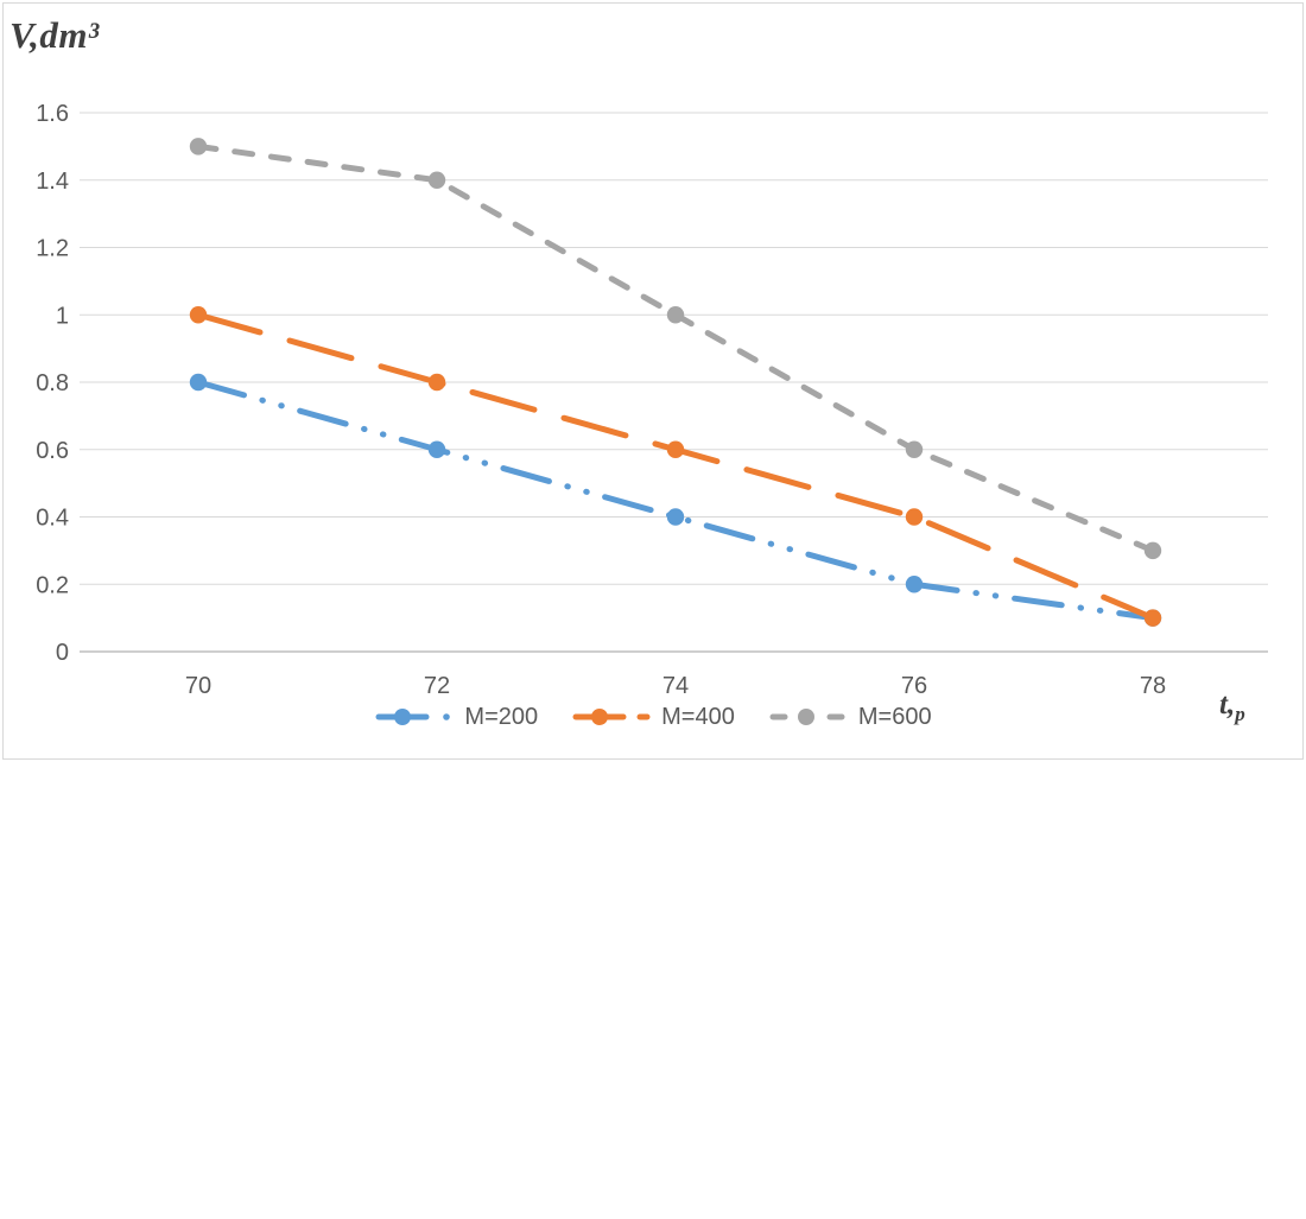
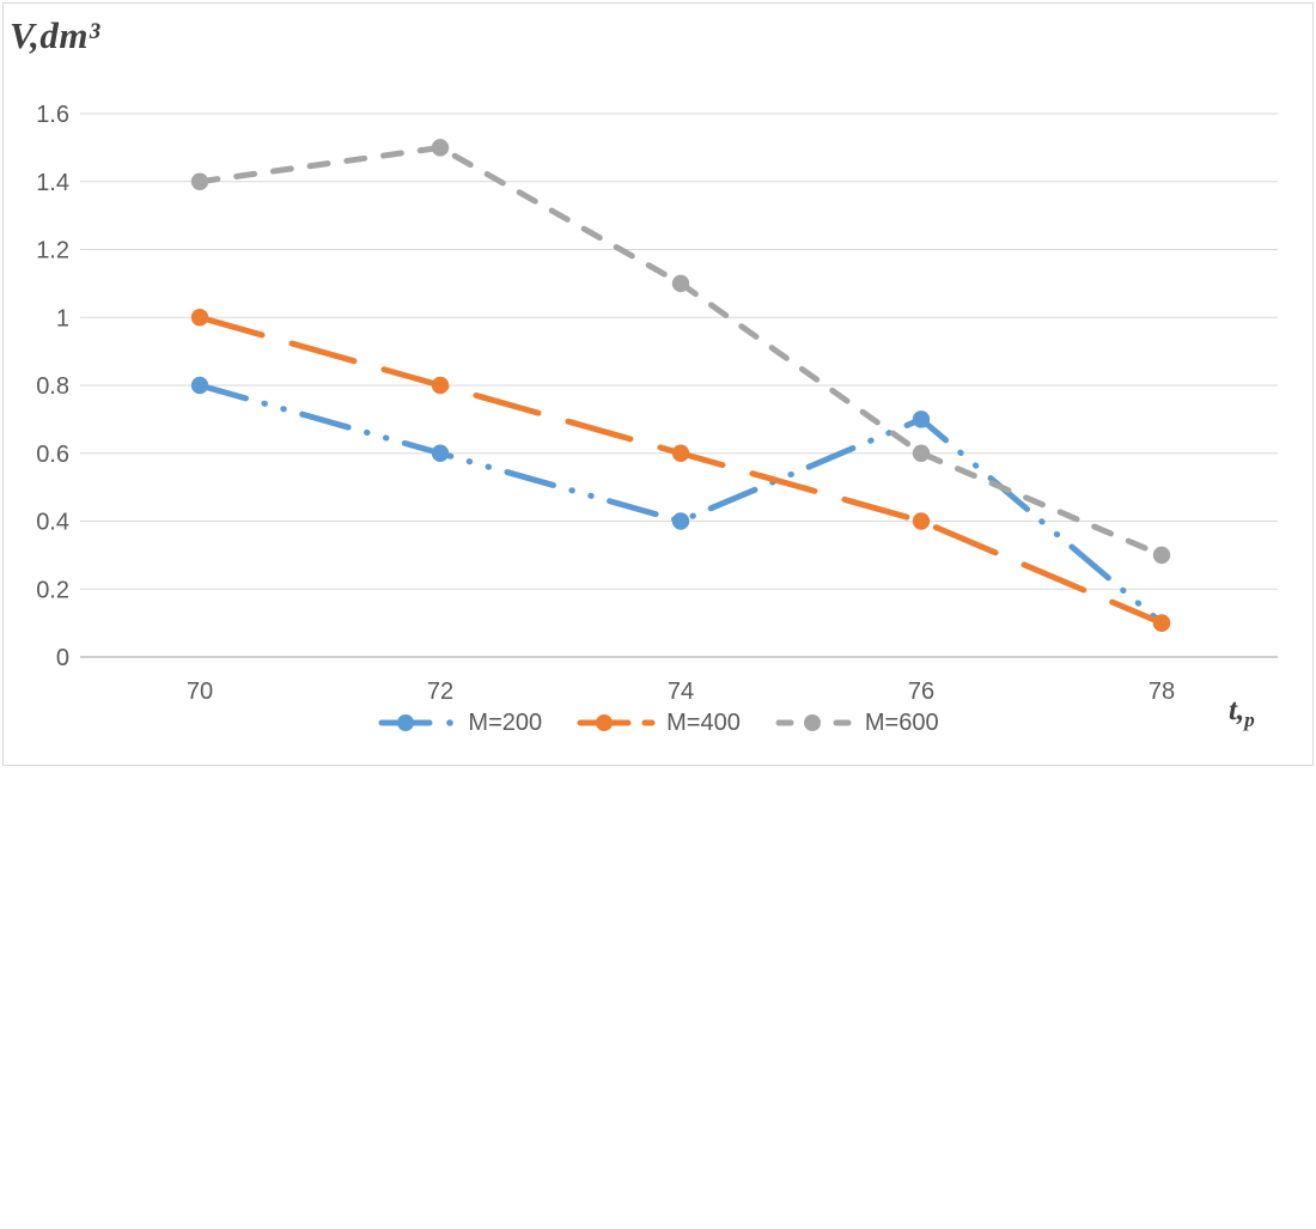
M=600/70: 1.5 -> 1.4
M=600/72: 1.4 -> 1.5
M=600/74: 1.0 -> 1.1
M=200/76: 0.2 -> 0.7
